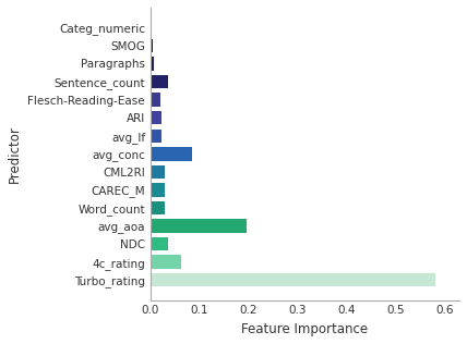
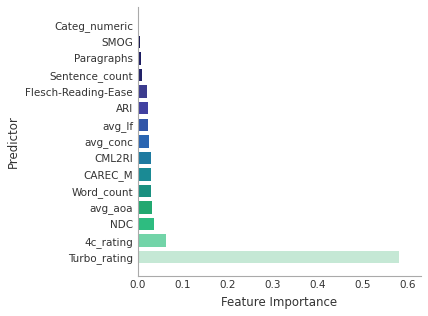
Sentence_count: 0.035 -> 0.010
avg_conc: 0.085 -> 0.025
avg_aoa: 0.195 -> 0.032
